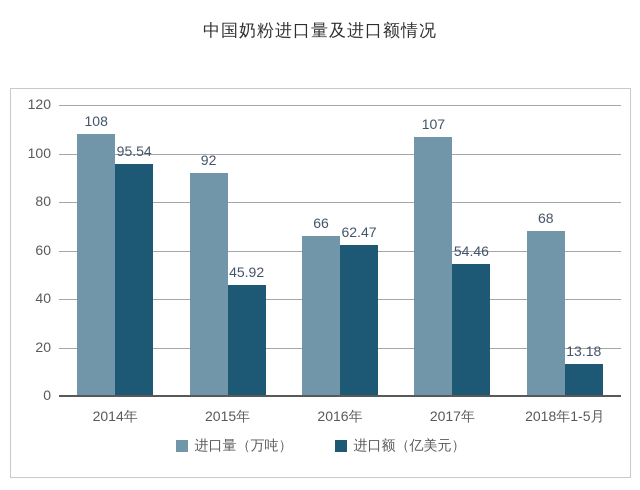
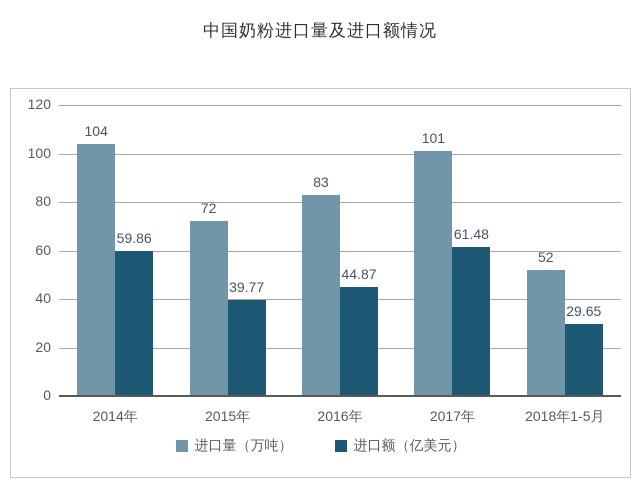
进口量（万吨）/2014年: 108 -> 104
进口额（亿美元）/2014年: 95.54 -> 59.86
进口量（万吨）/2015年: 92 -> 72
进口额（亿美元）/2015年: 45.92 -> 39.77
进口量（万吨）/2016年: 66 -> 83
进口额（亿美元）/2016年: 62.47 -> 44.87
进口量（万吨）/2017年: 107 -> 101
进口额（亿美元）/2017年: 54.46 -> 61.48
进口量（万吨）/2018年1-5月: 68 -> 52
进口额（亿美元）/2018年1-5月: 13.18 -> 29.65
